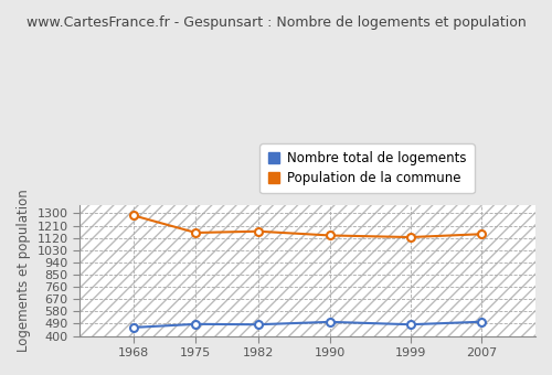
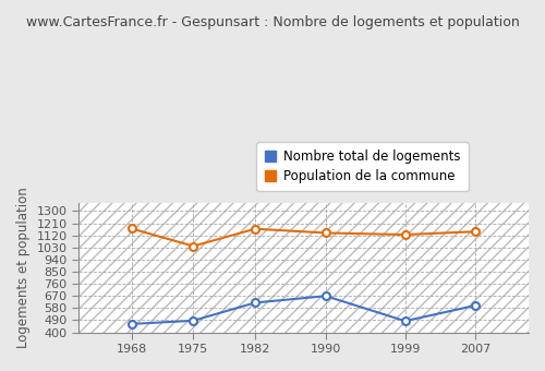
Population de la commune/1968: 1280 -> 1170
Population de la commune/1975: 1160 -> 1040
Nombre total de logements/1982: 480 -> 620
Nombre total de logements/1990: 500 -> 670
Nombre total de logements/2007: 500 -> 600
